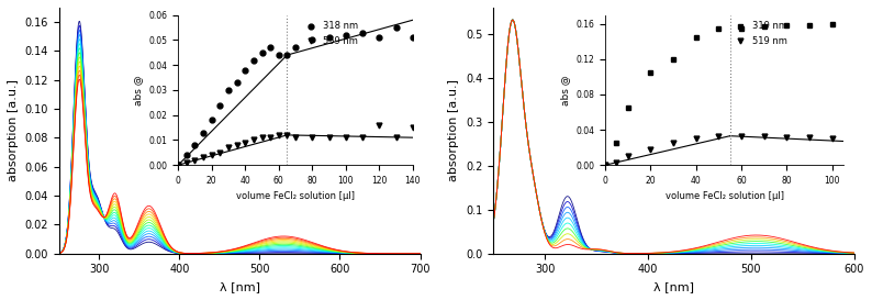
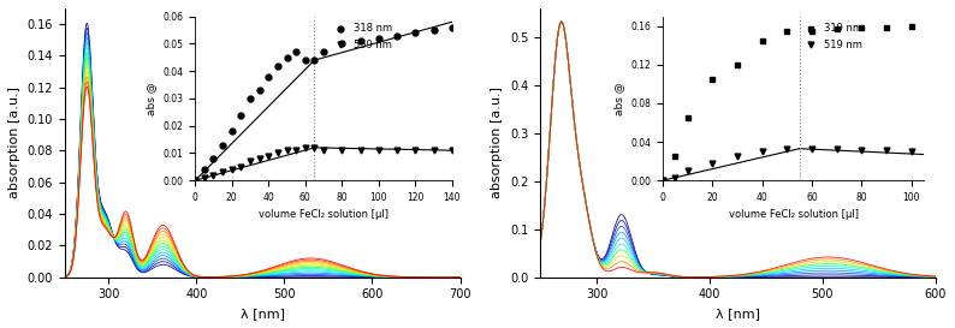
318 nm/120: 0.051 -> 0.054
559 nm/120: 0.016 -> 0.011
318 nm/140: 0.051 -> 0.056
559 nm/140: 0.015 -> 0.011
